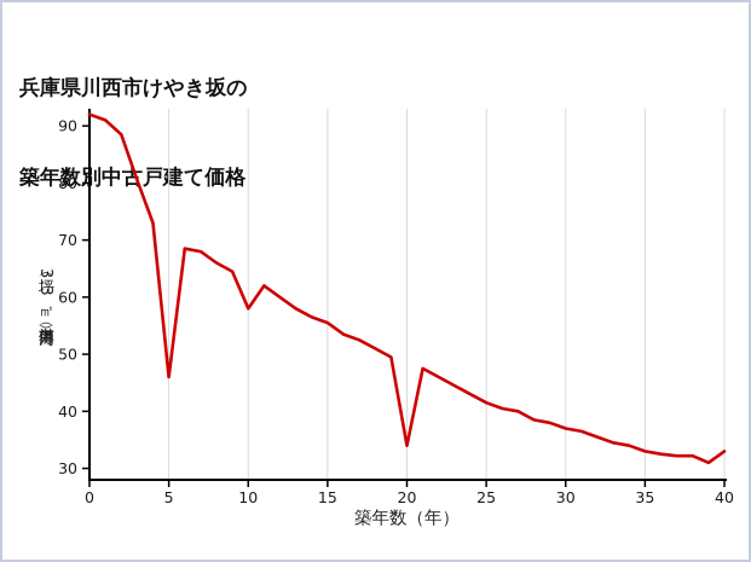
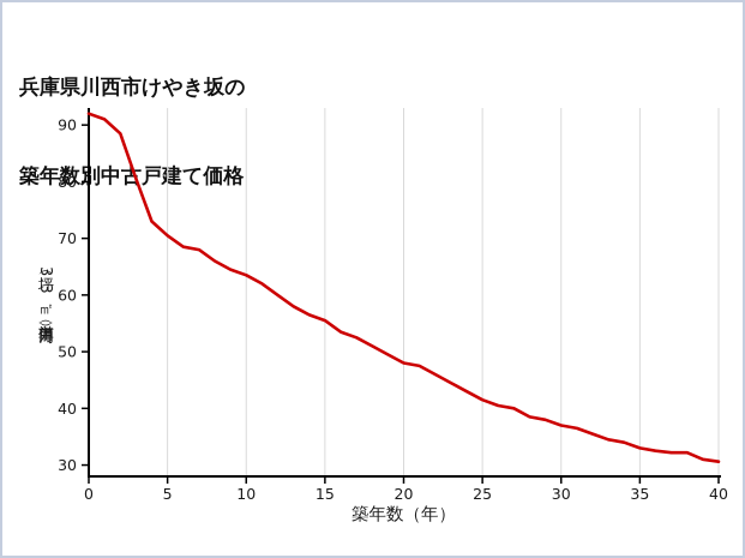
5: 46 -> 70
10: 58 -> 64
20: 34 -> 48
40: 33 -> 31
